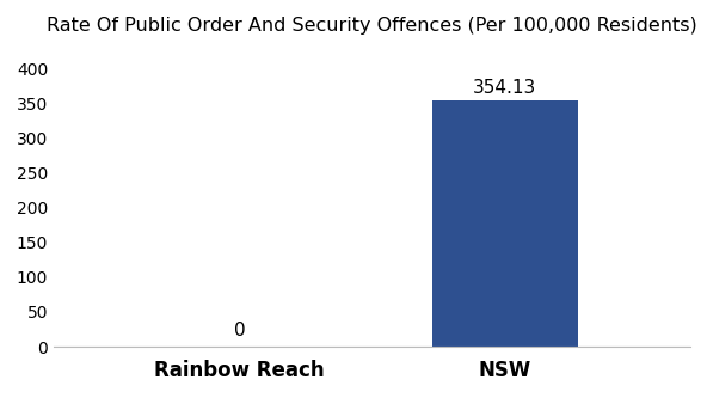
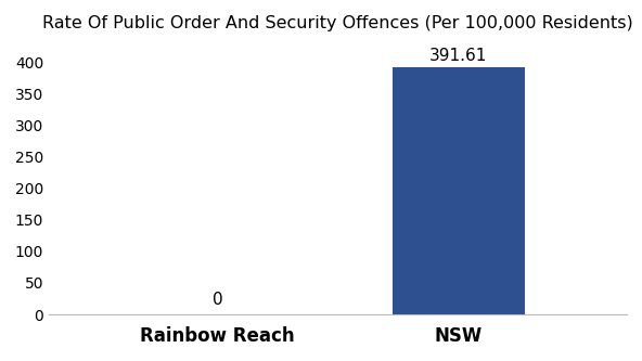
NSW: 354.13 -> 391.61
